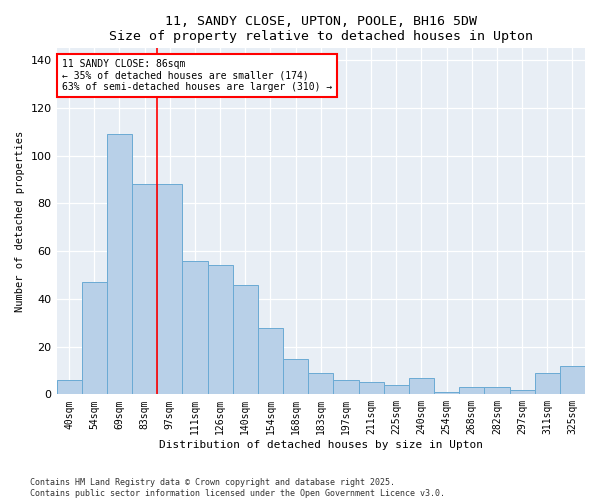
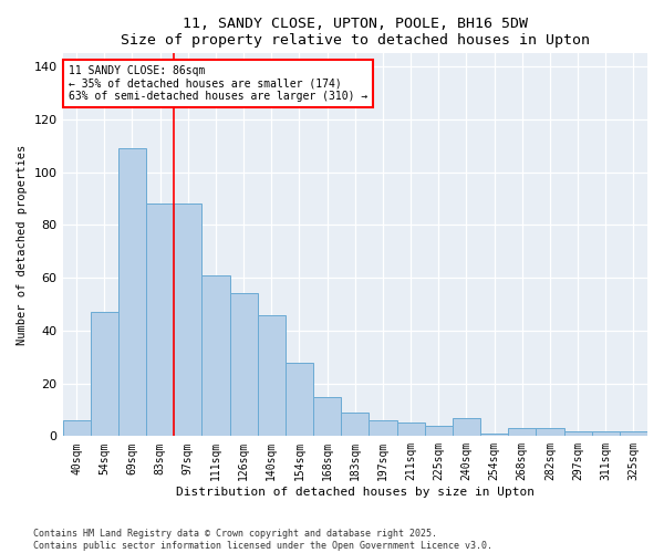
111sqm: 56 -> 61
311sqm: 9 -> 2
325sqm: 12 -> 2
